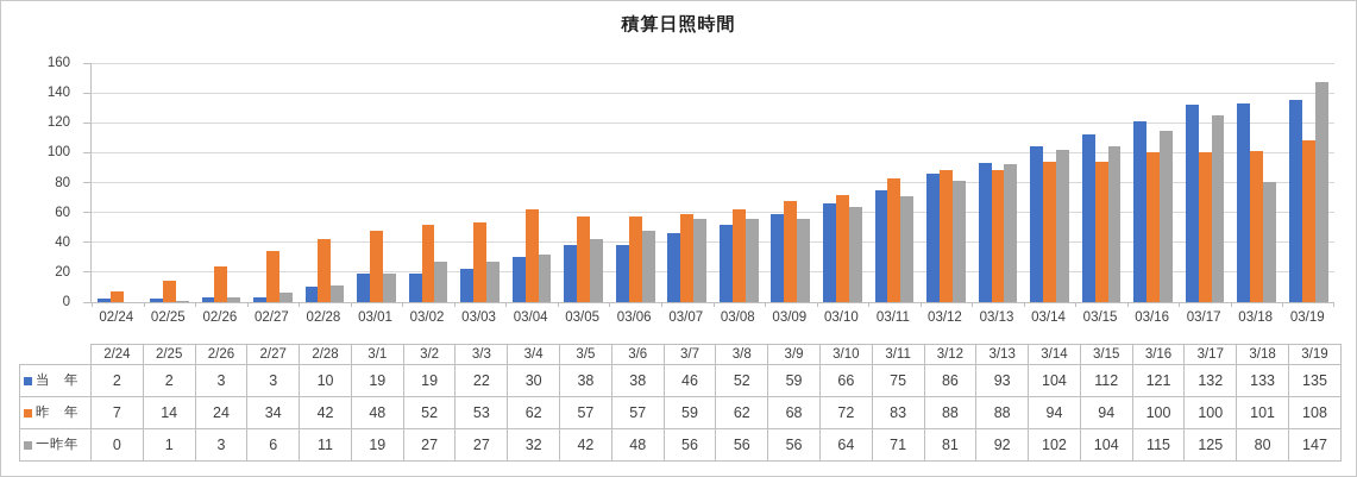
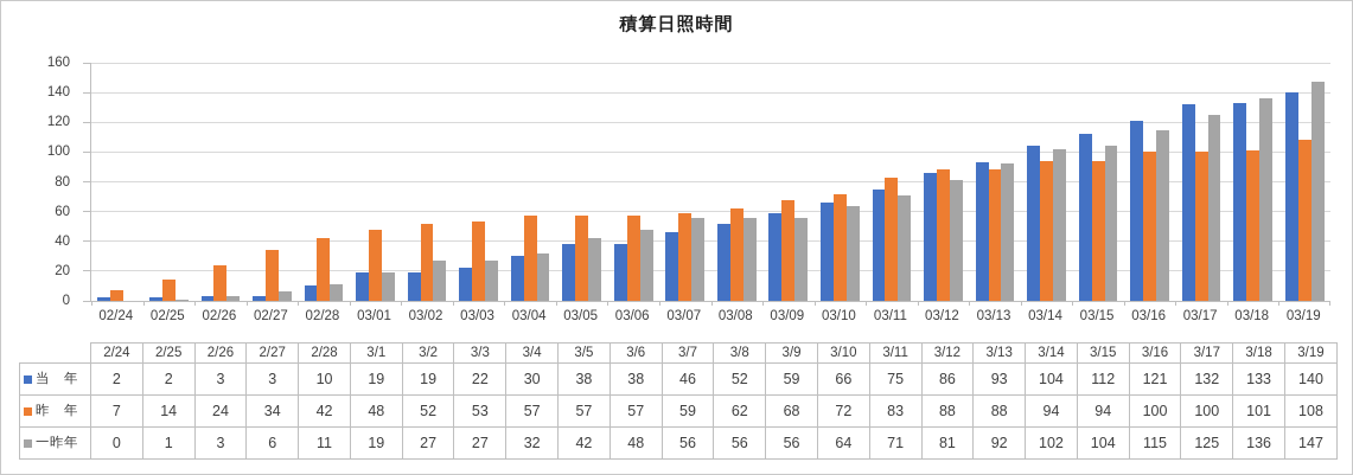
昨 年/03/04: 62 -> 57
一昨年/03/18: 80 -> 136
当 年/03/19: 135 -> 140
